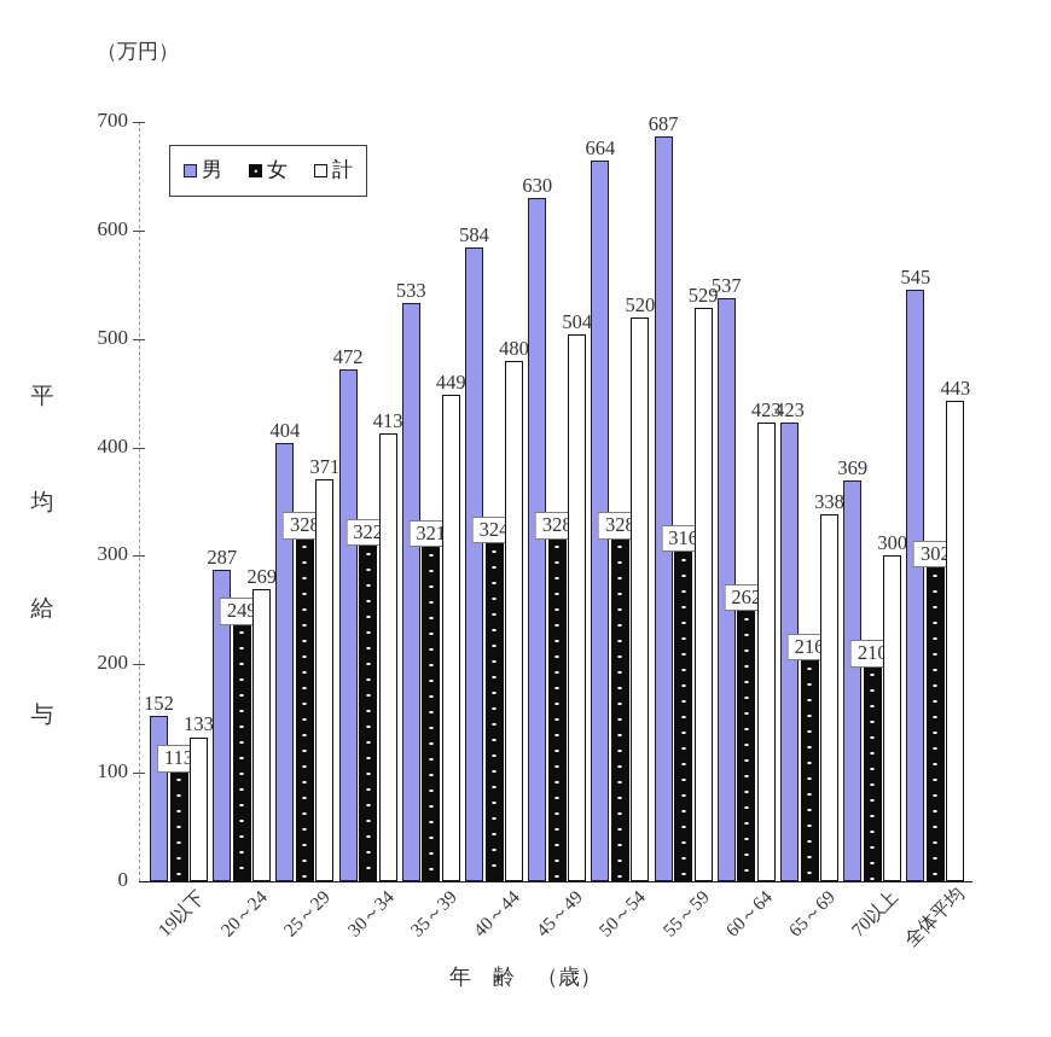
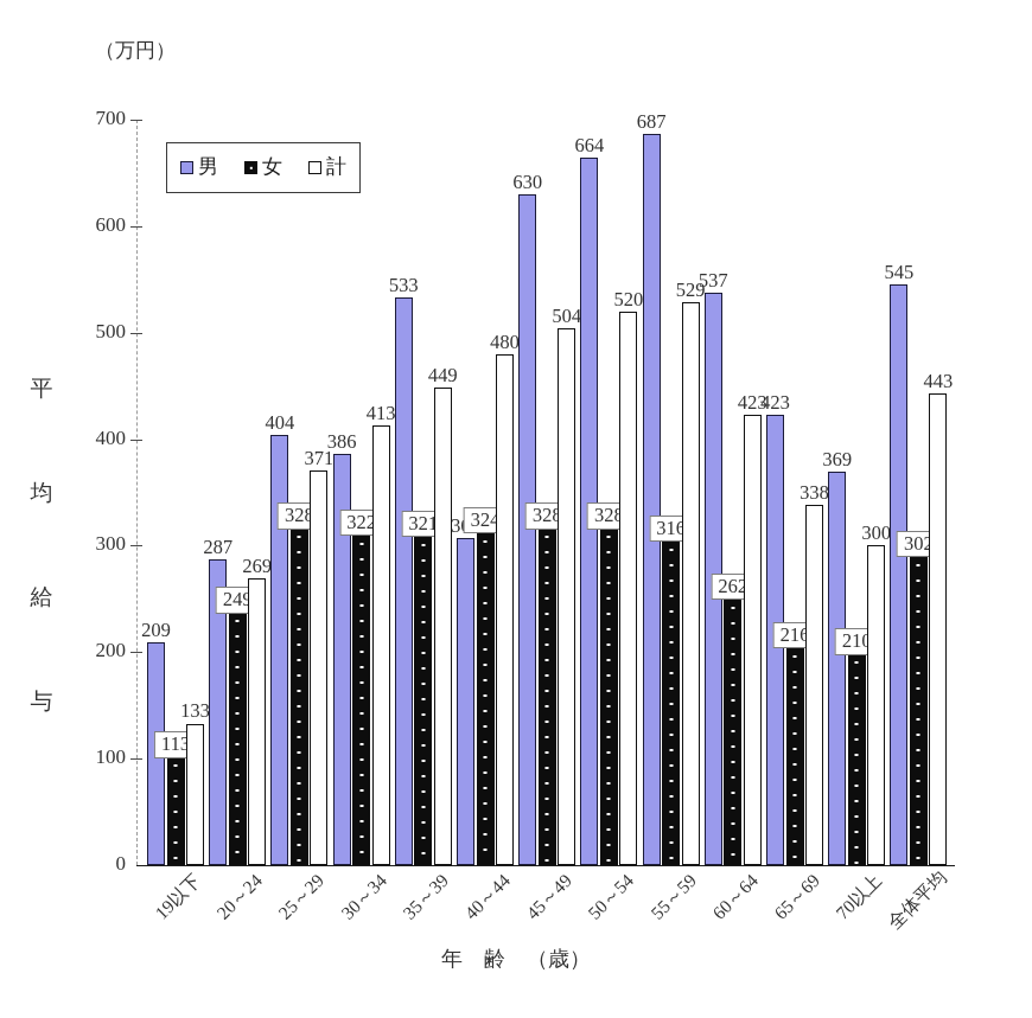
男/19以下: 152 -> 209
男/30～34: 472 -> 386
男/40～44: 584 -> 307
